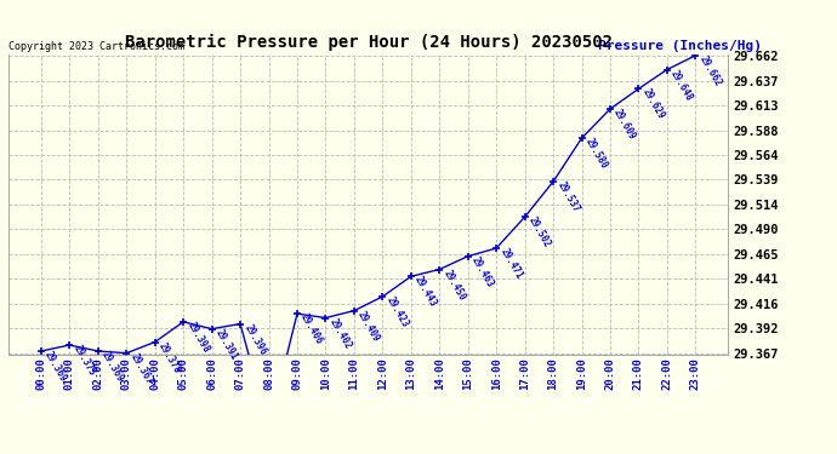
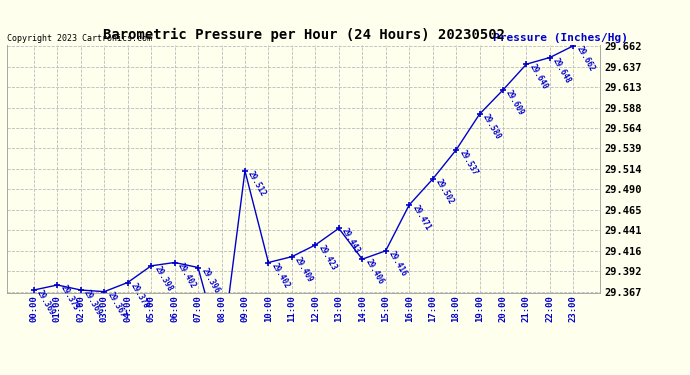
06:00: 29.391 -> 29.402
09:00: 29.406 -> 29.512
14:00: 29.450 -> 29.406
15:00: 29.463 -> 29.416
21:00: 29.629 -> 29.640
